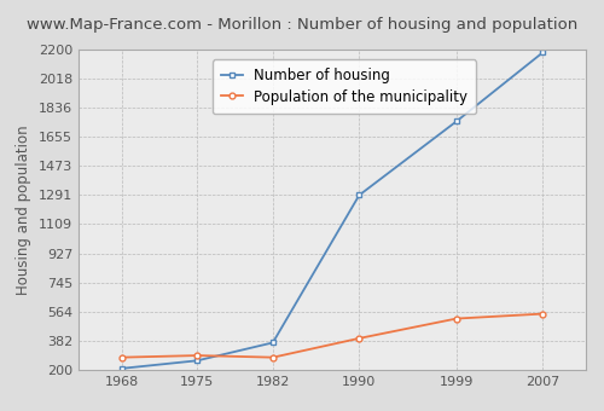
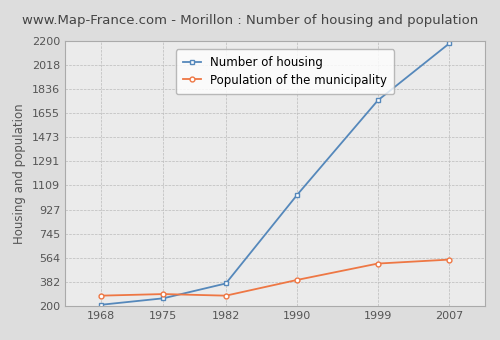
Number of housing/1990: 1290 -> 1040
